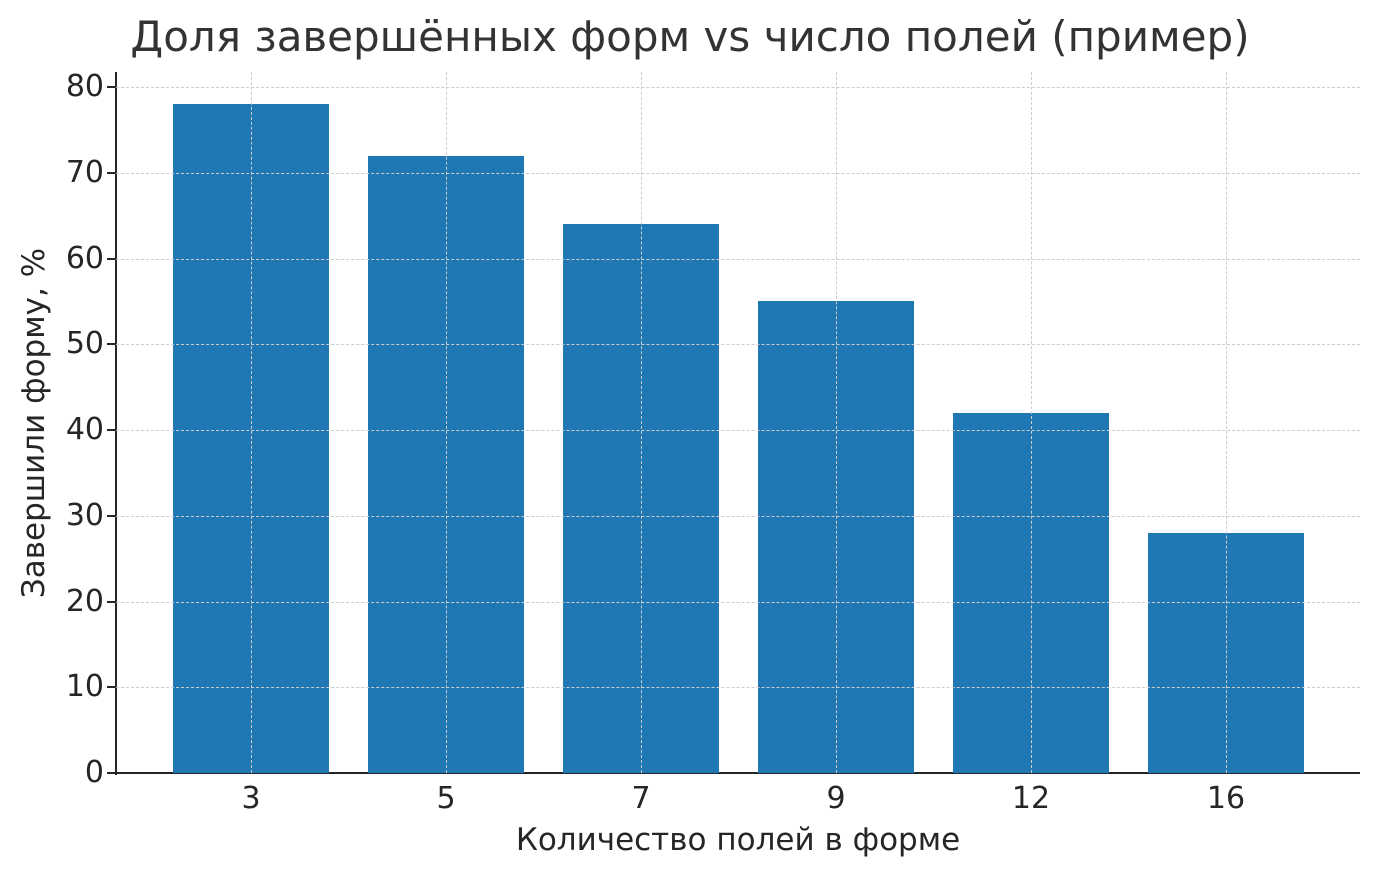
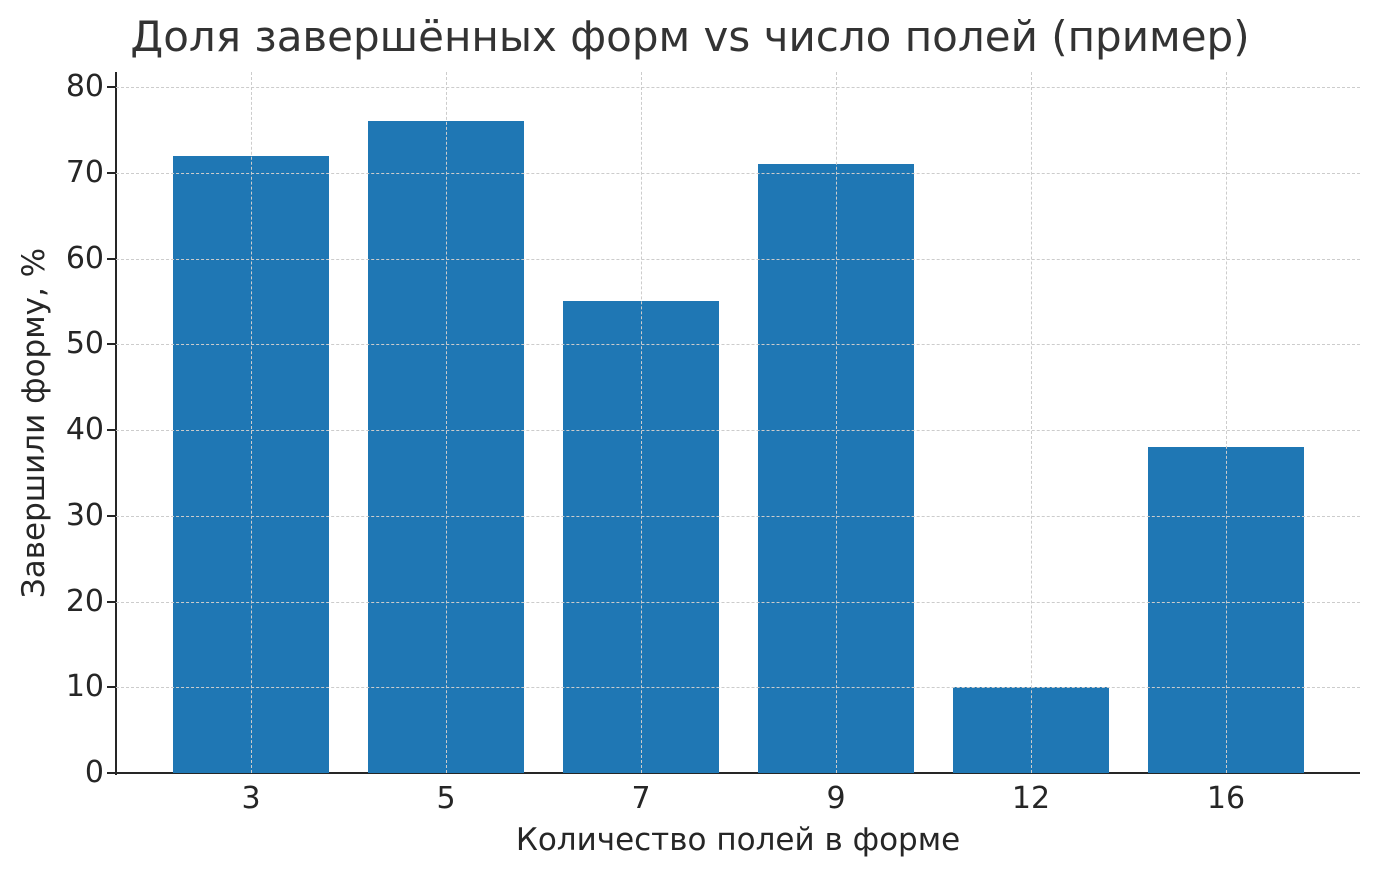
3: 78 -> 72
5: 72 -> 76
7: 64 -> 55
9: 55 -> 71
12: 42 -> 10
16: 28 -> 38
